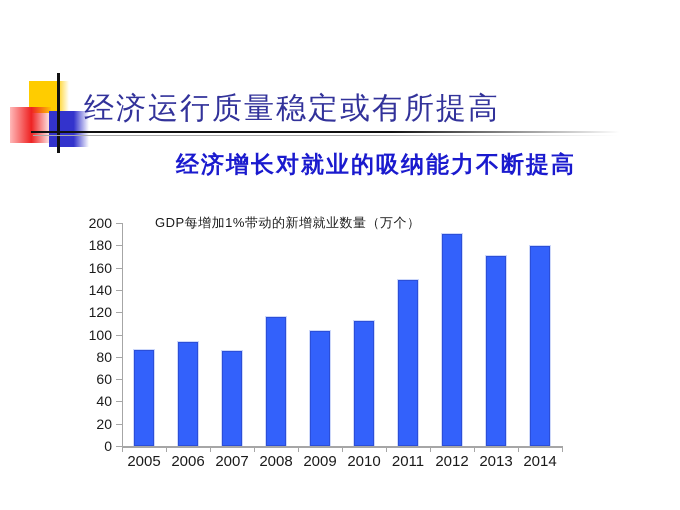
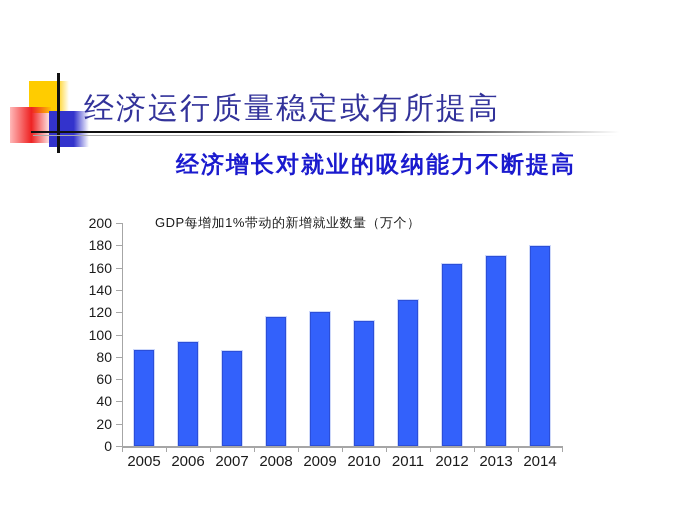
2009: 103 -> 120
2011: 149 -> 131
2012: 190 -> 163
